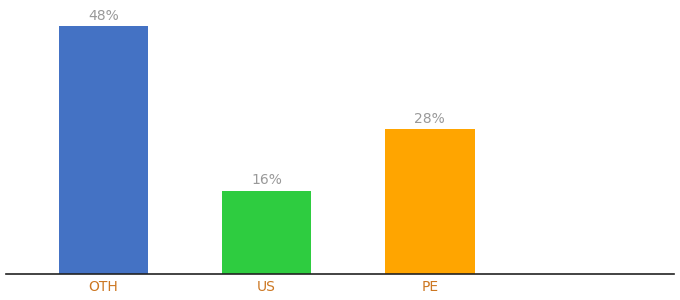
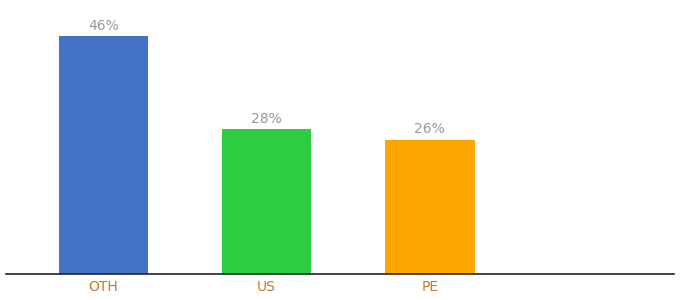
OTH: 48% -> 46%
US: 16% -> 28%
PE: 28% -> 26%
